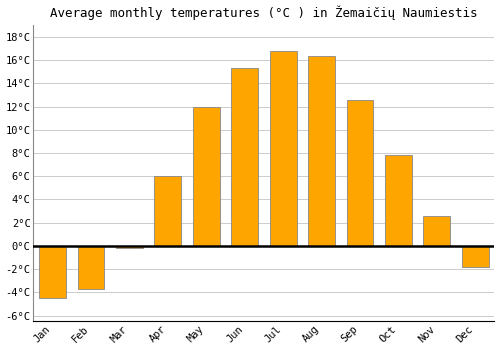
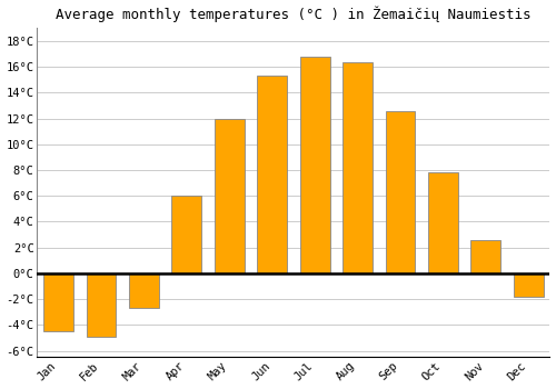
Feb: -3.7°C -> -4.9°C
Mar: -0.2°C -> -2.7°C
